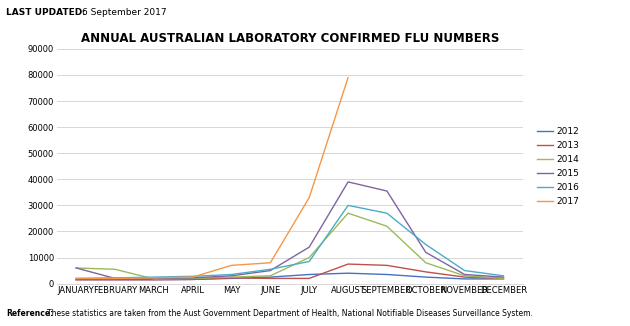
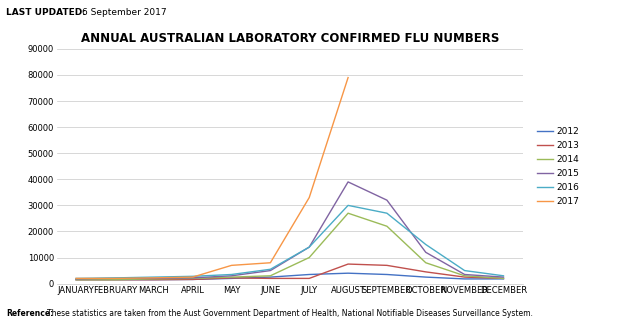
2014/JANUARY: 6000 -> 1500
2015/JANUARY: 6000 -> 1800
2014/FEBRUARY: 5500 -> 1500
2016/JULY: 8500 -> 14000
2015/SEPTEMBER: 35500 -> 32000
